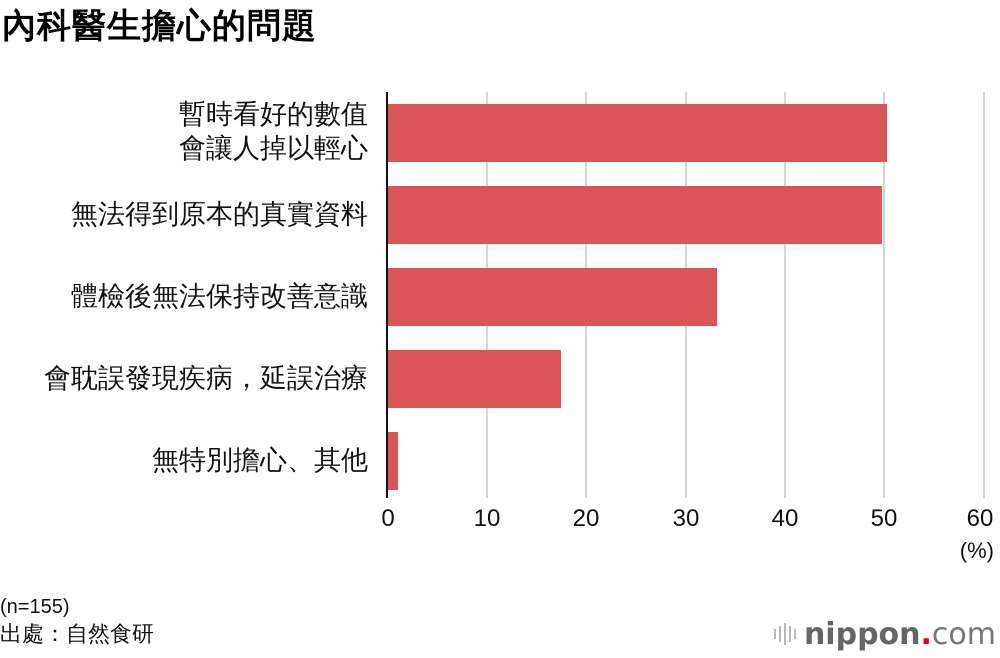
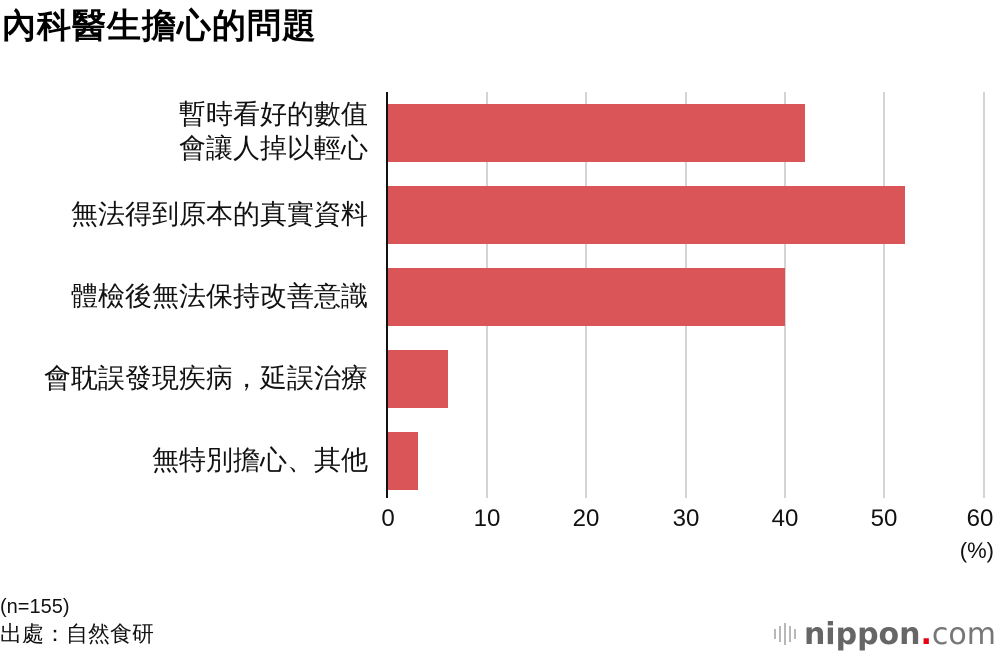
暫時看好的數值會讓人掉以輕心: 50 -> 42
無法得到原本的真實資料: 50 -> 52
體檢後無法保持改善意識: 33 -> 40
會耽誤發現疾病，延誤治療: 17 -> 6
無特別擔心、其他: 1 -> 3
